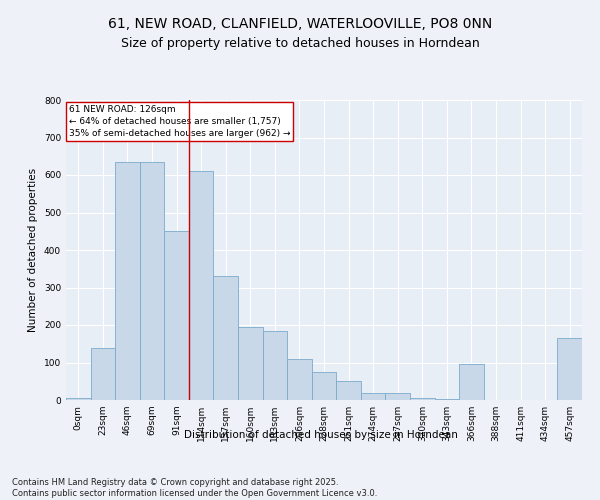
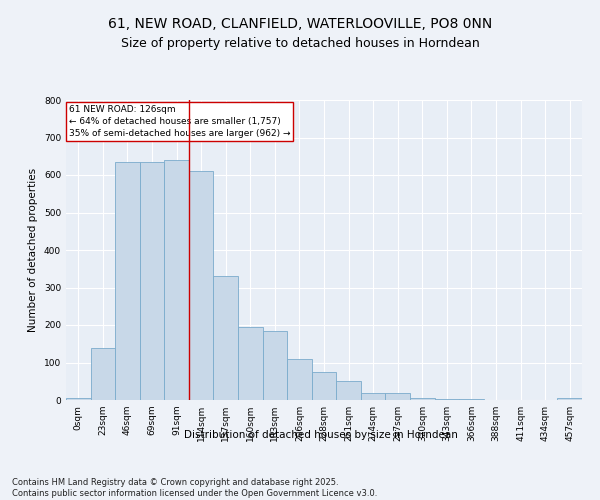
91sqm: 450 -> 640
366sqm: 95 -> 2
457sqm: 165 -> 5
